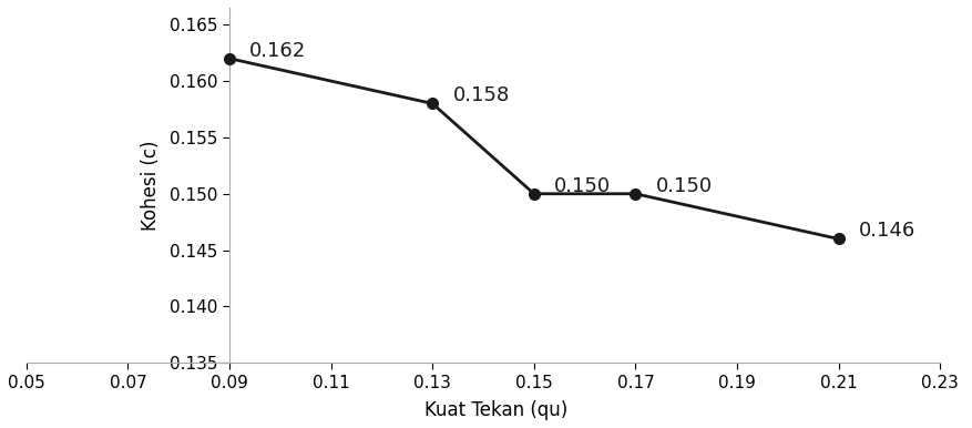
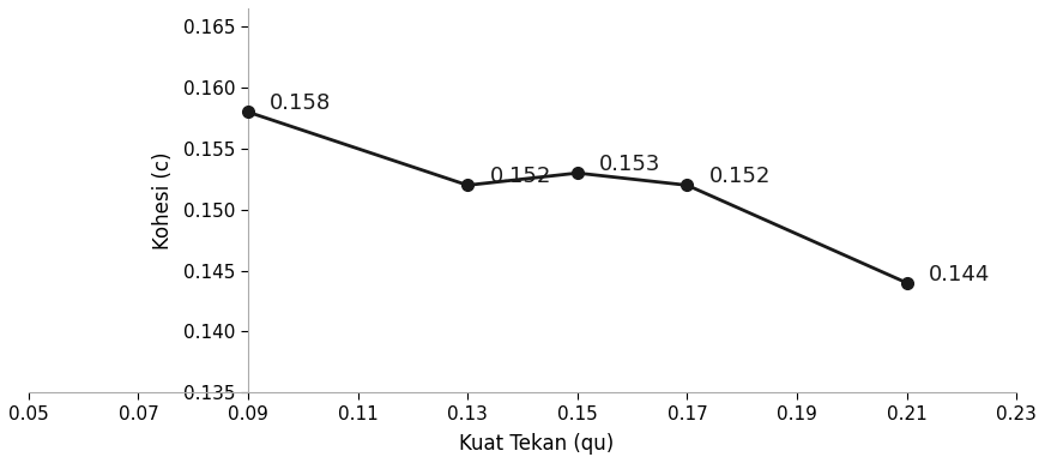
0.09: 0.162 -> 0.158
0.13: 0.158 -> 0.152
0.15: 0.150 -> 0.153
0.17: 0.150 -> 0.152
0.21: 0.146 -> 0.144
